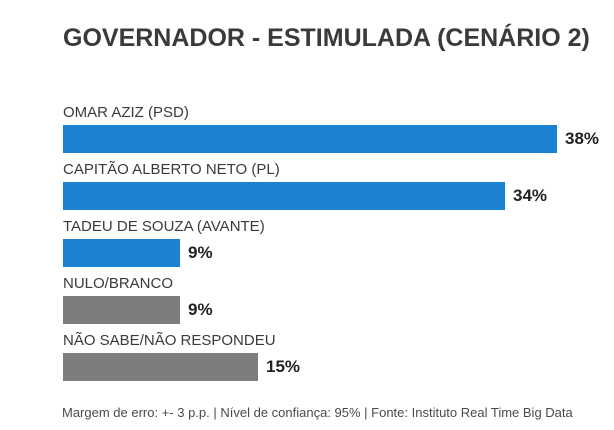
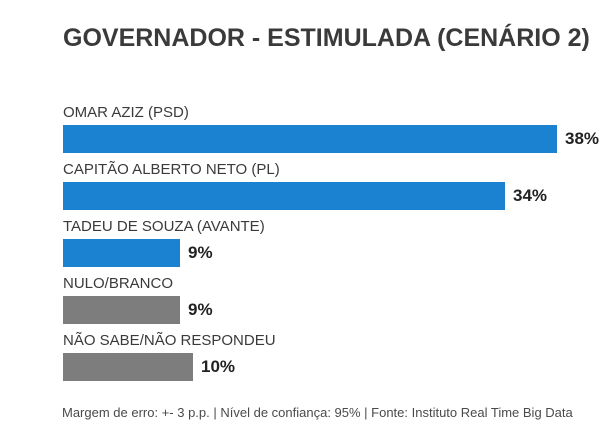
NÃO SABE/NÃO RESPONDEU: 15% -> 10%
